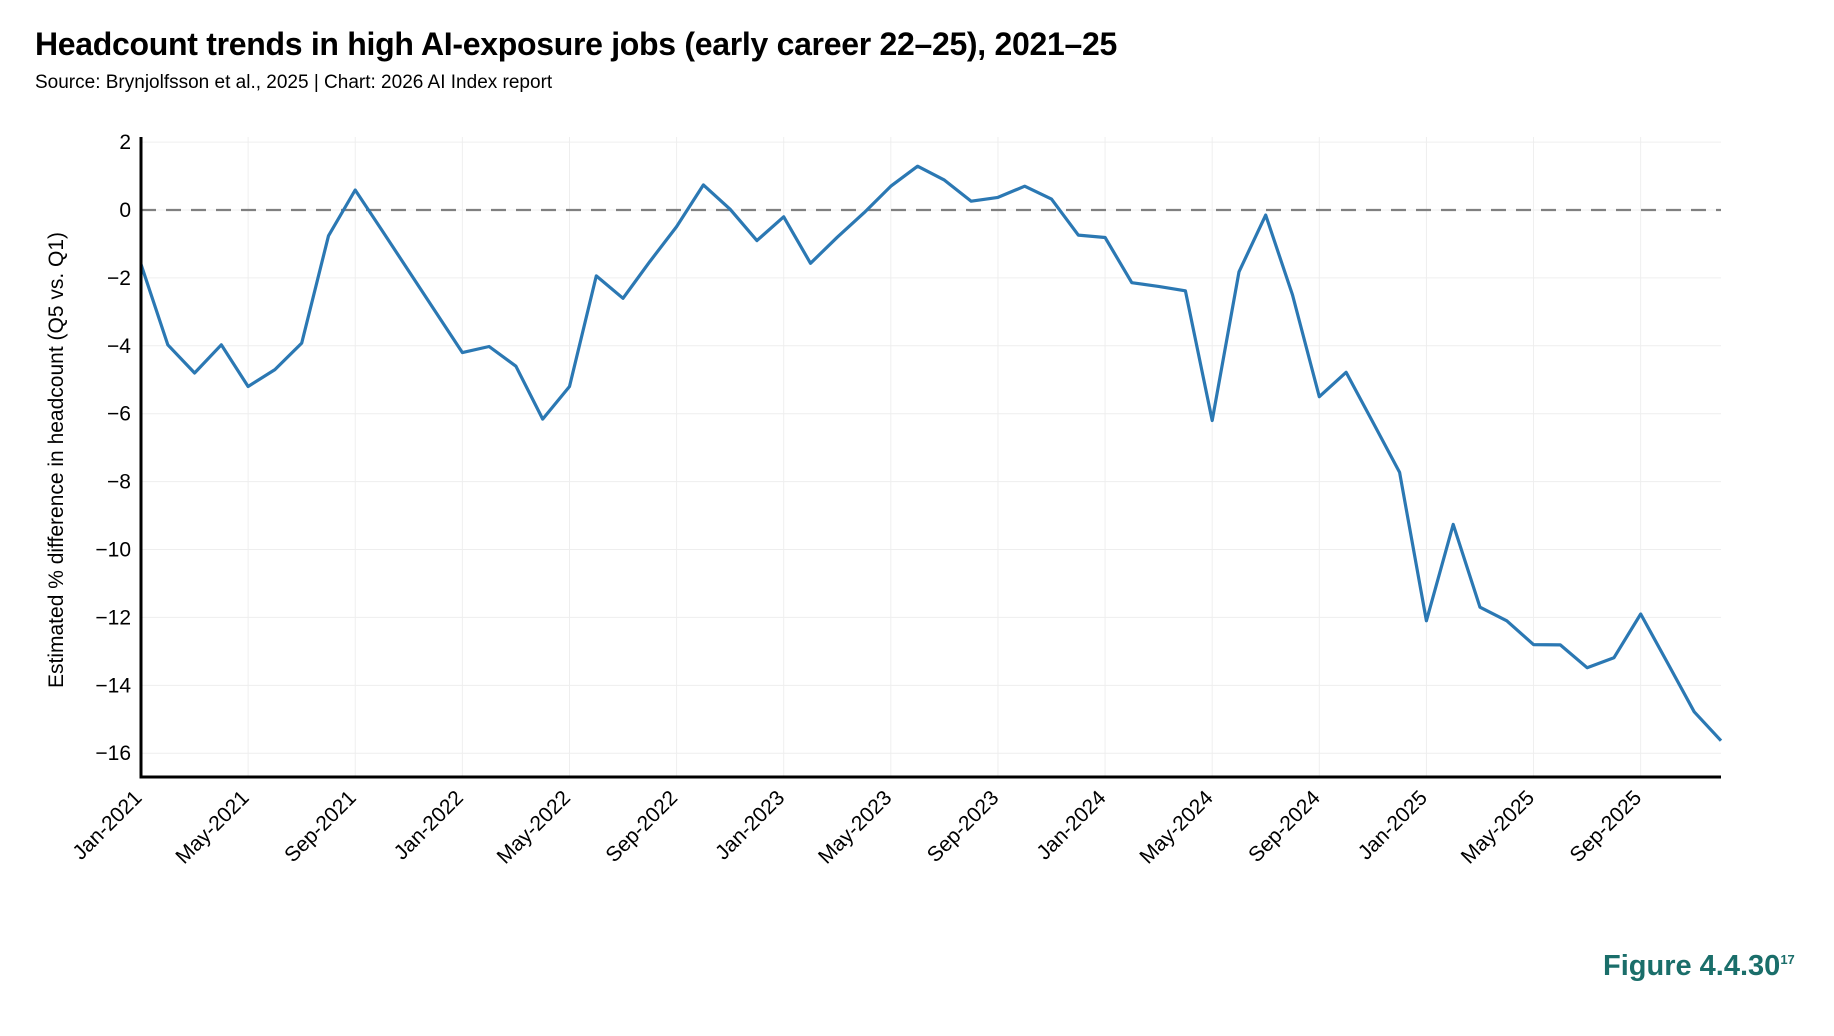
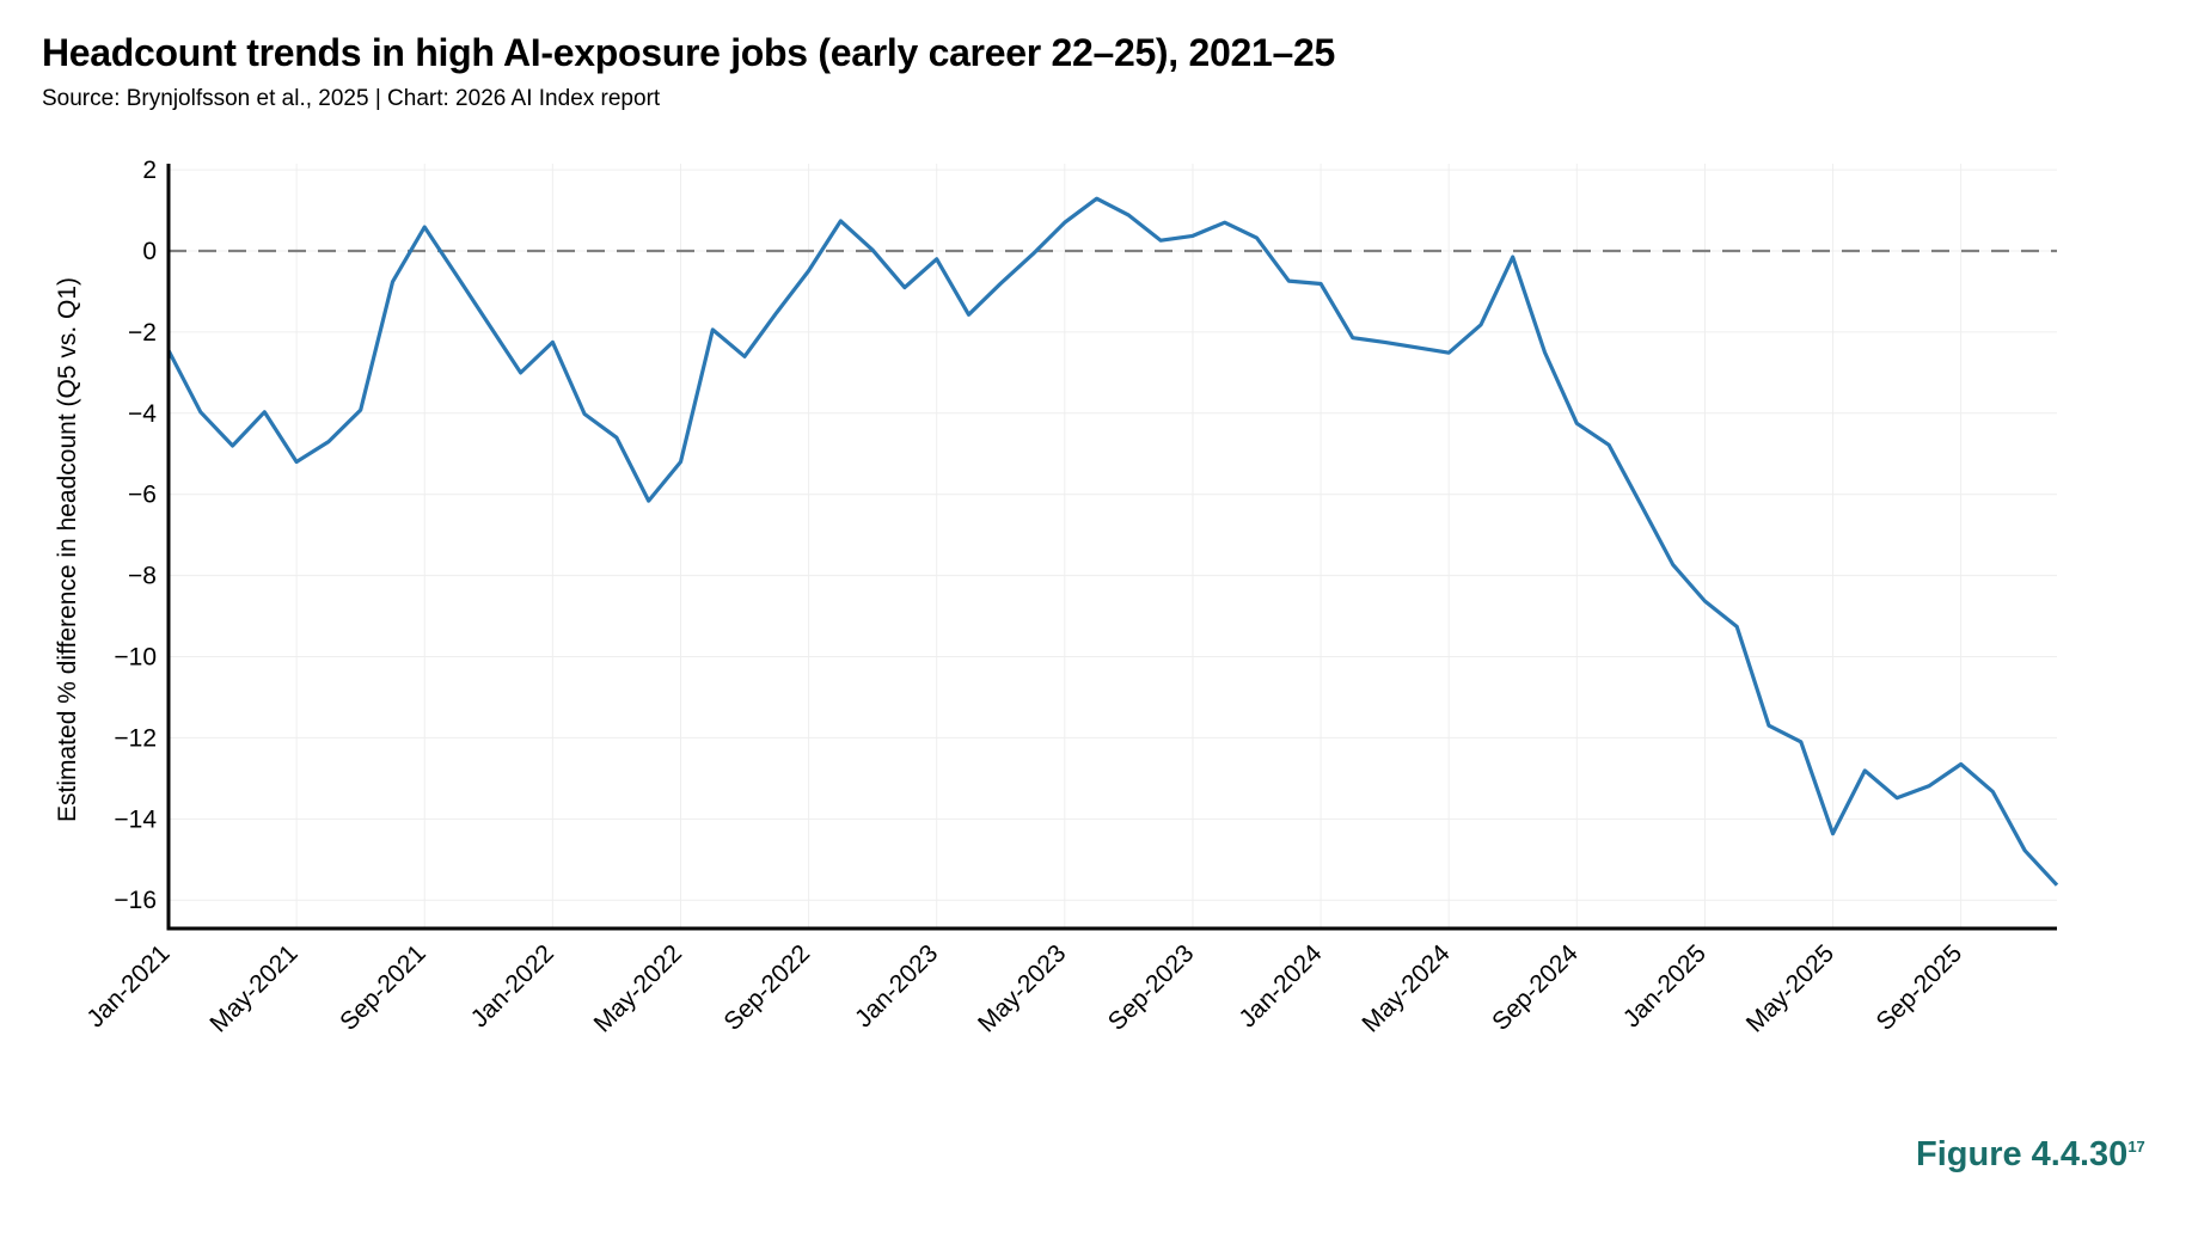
Jan-2021: -1.6 -> -2.5
Jan-2022: -4.2 -> -2.2
May-2024: -6.2 -> -2.5
Sep-2024: -5.5 -> -4.2
Jan-2025: -12.1 -> -8.6
May-2025: -12.8 -> -14.4
Sep-2025: -11.9 -> -12.7
